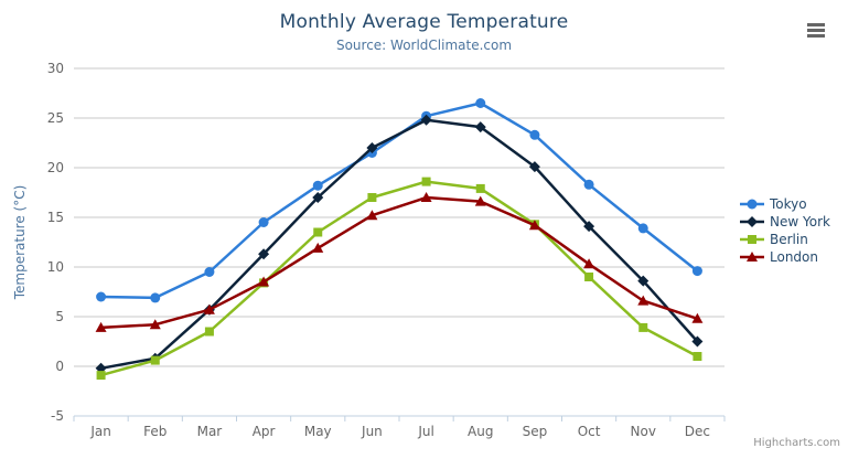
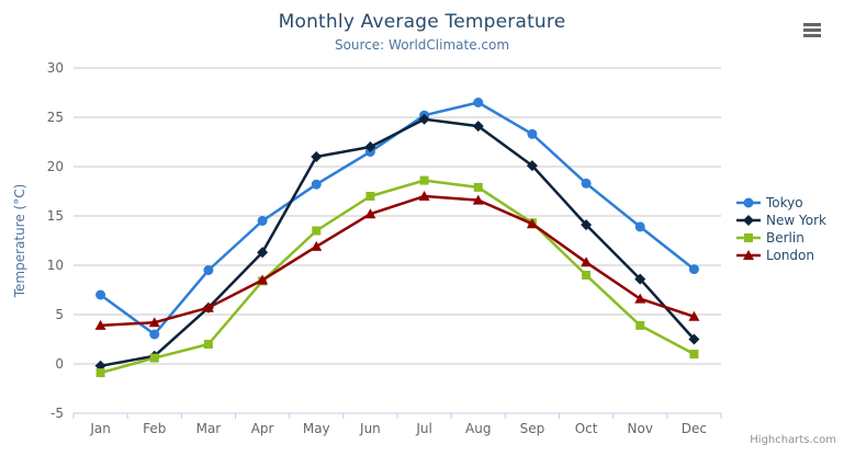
Tokyo/Feb: 7 -> 3
Berlin/Mar: 4 -> 2
New York/May: 17 -> 21
